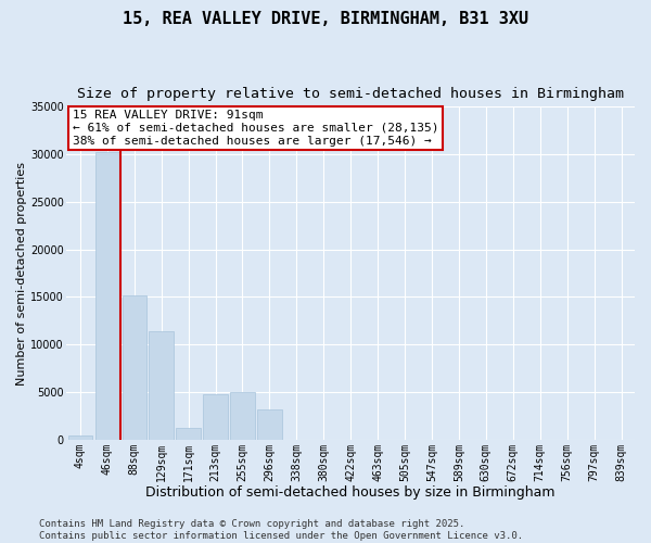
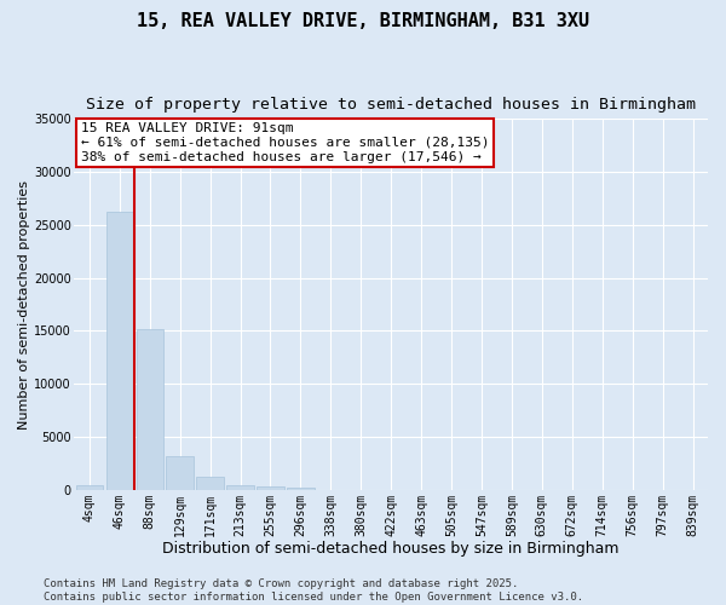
46sqm: 30200 -> 26200
129sqm: 11400 -> 3200
213sqm: 4800 -> 400
255sqm: 5000 -> 400
296sqm: 3200 -> 200
